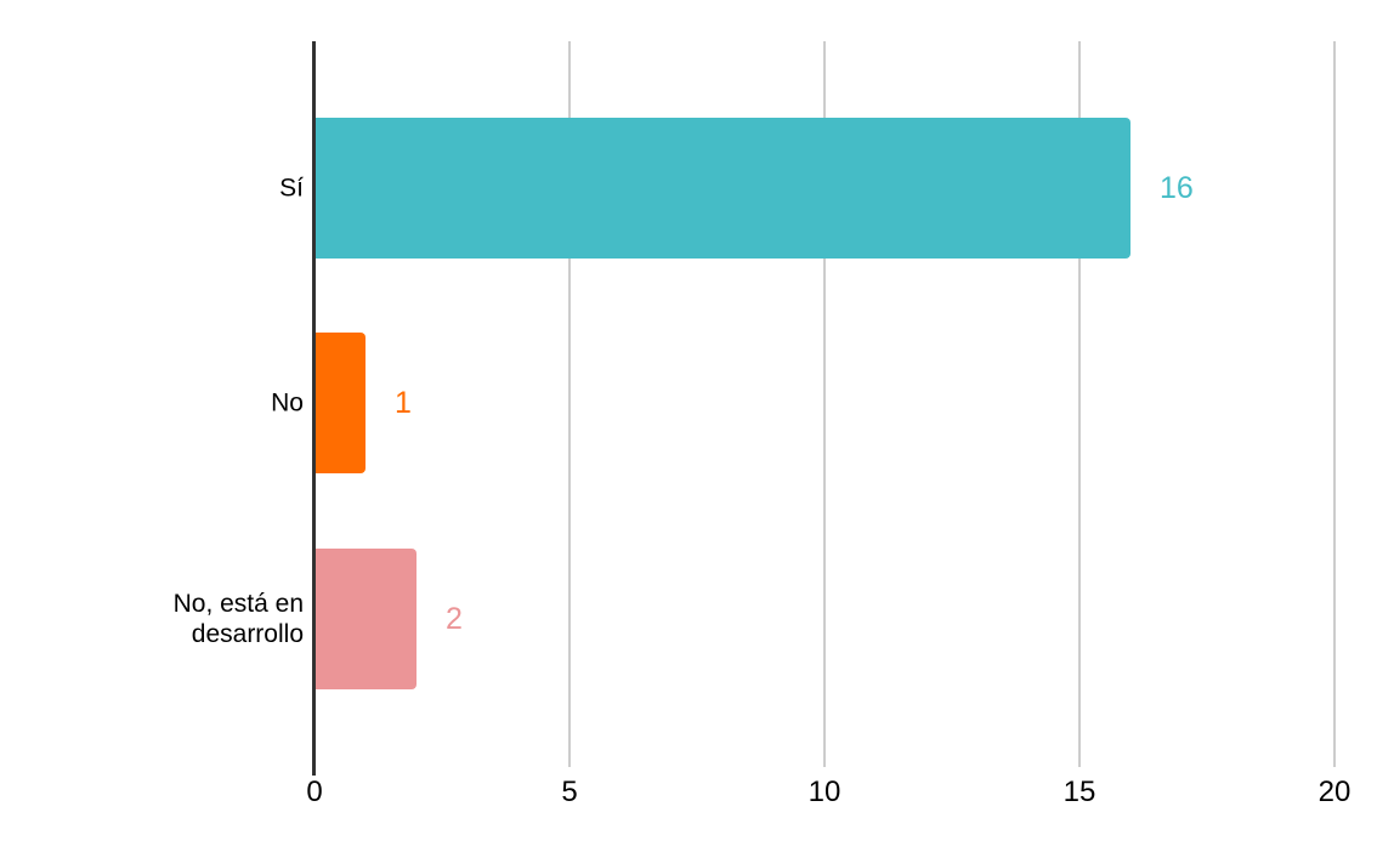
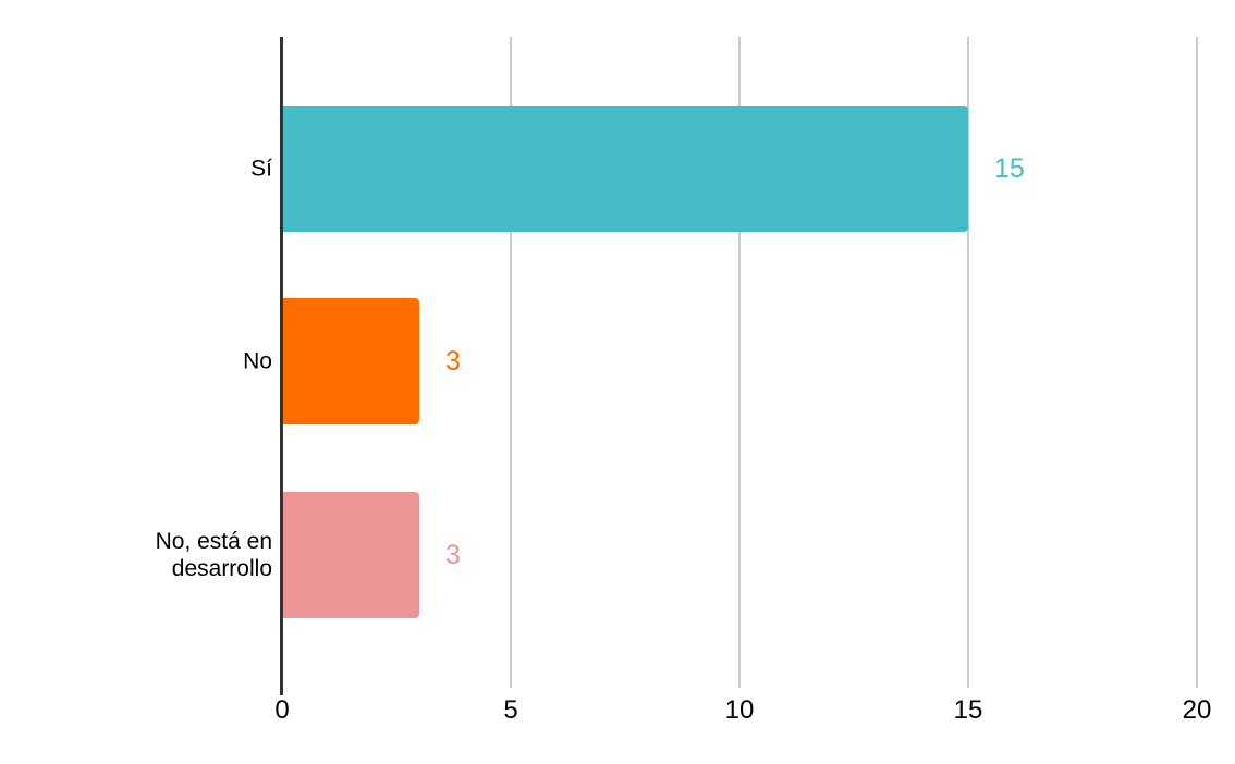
Sí: 16 -> 15
No: 1 -> 3
No, está en desarrollo: 2 -> 3
